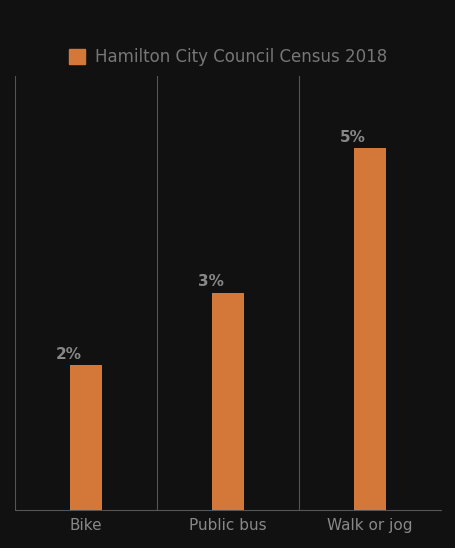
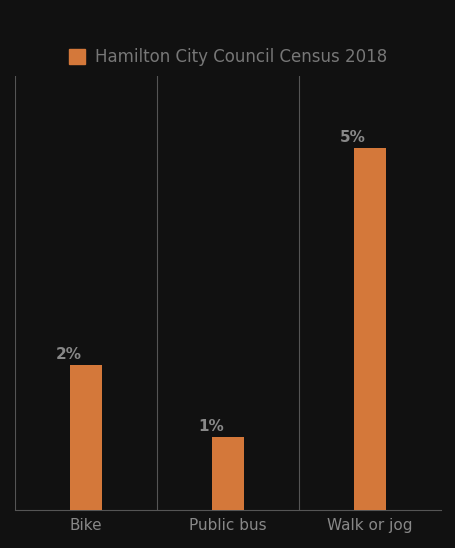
Public bus: 3% -> 1%
